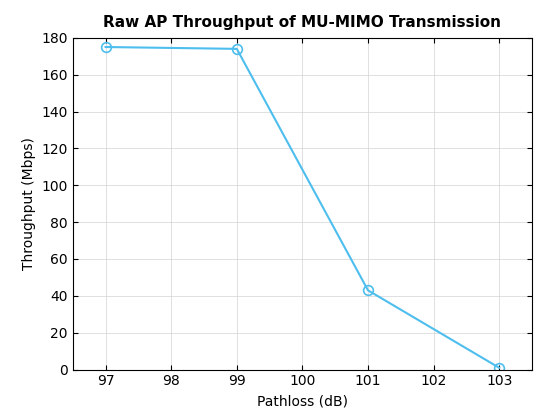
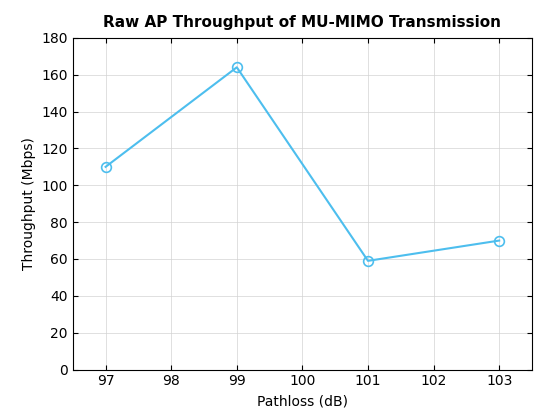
97: 175 -> 110
99: 174 -> 164
101: 43 -> 59
103: 1 -> 70
